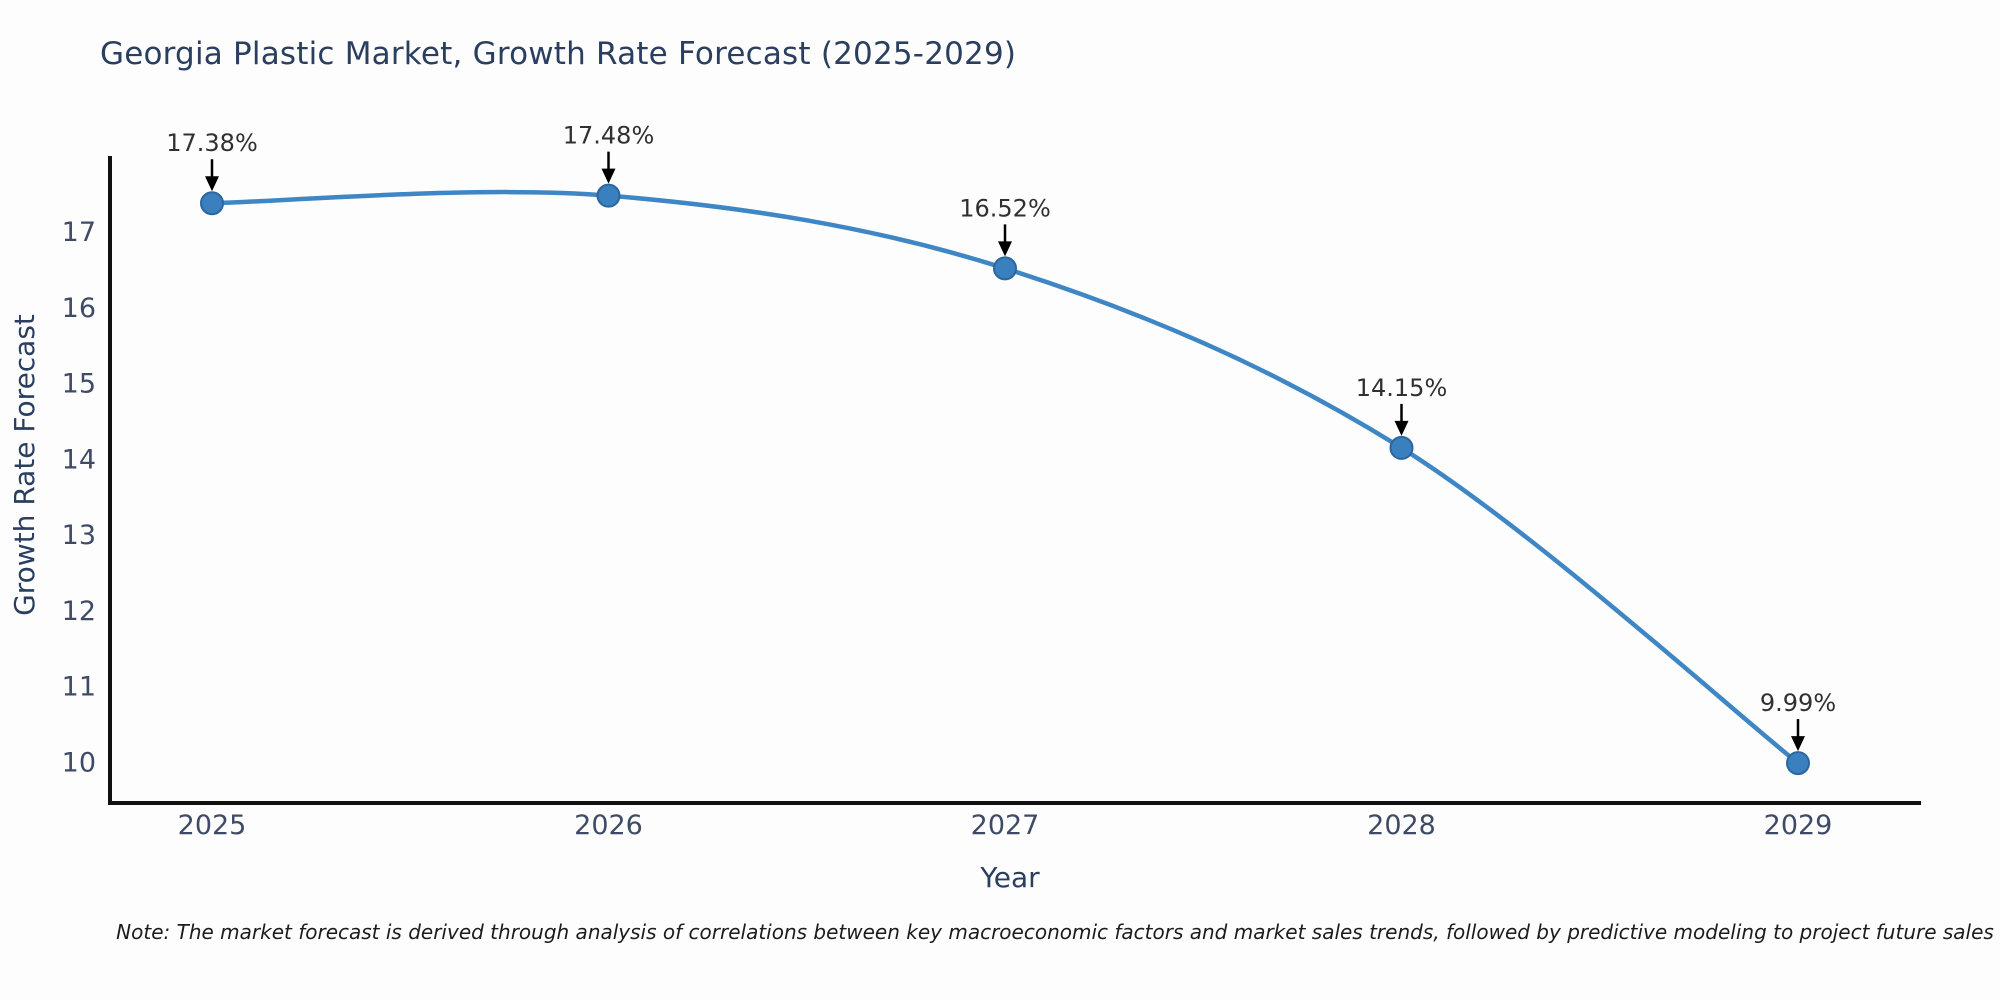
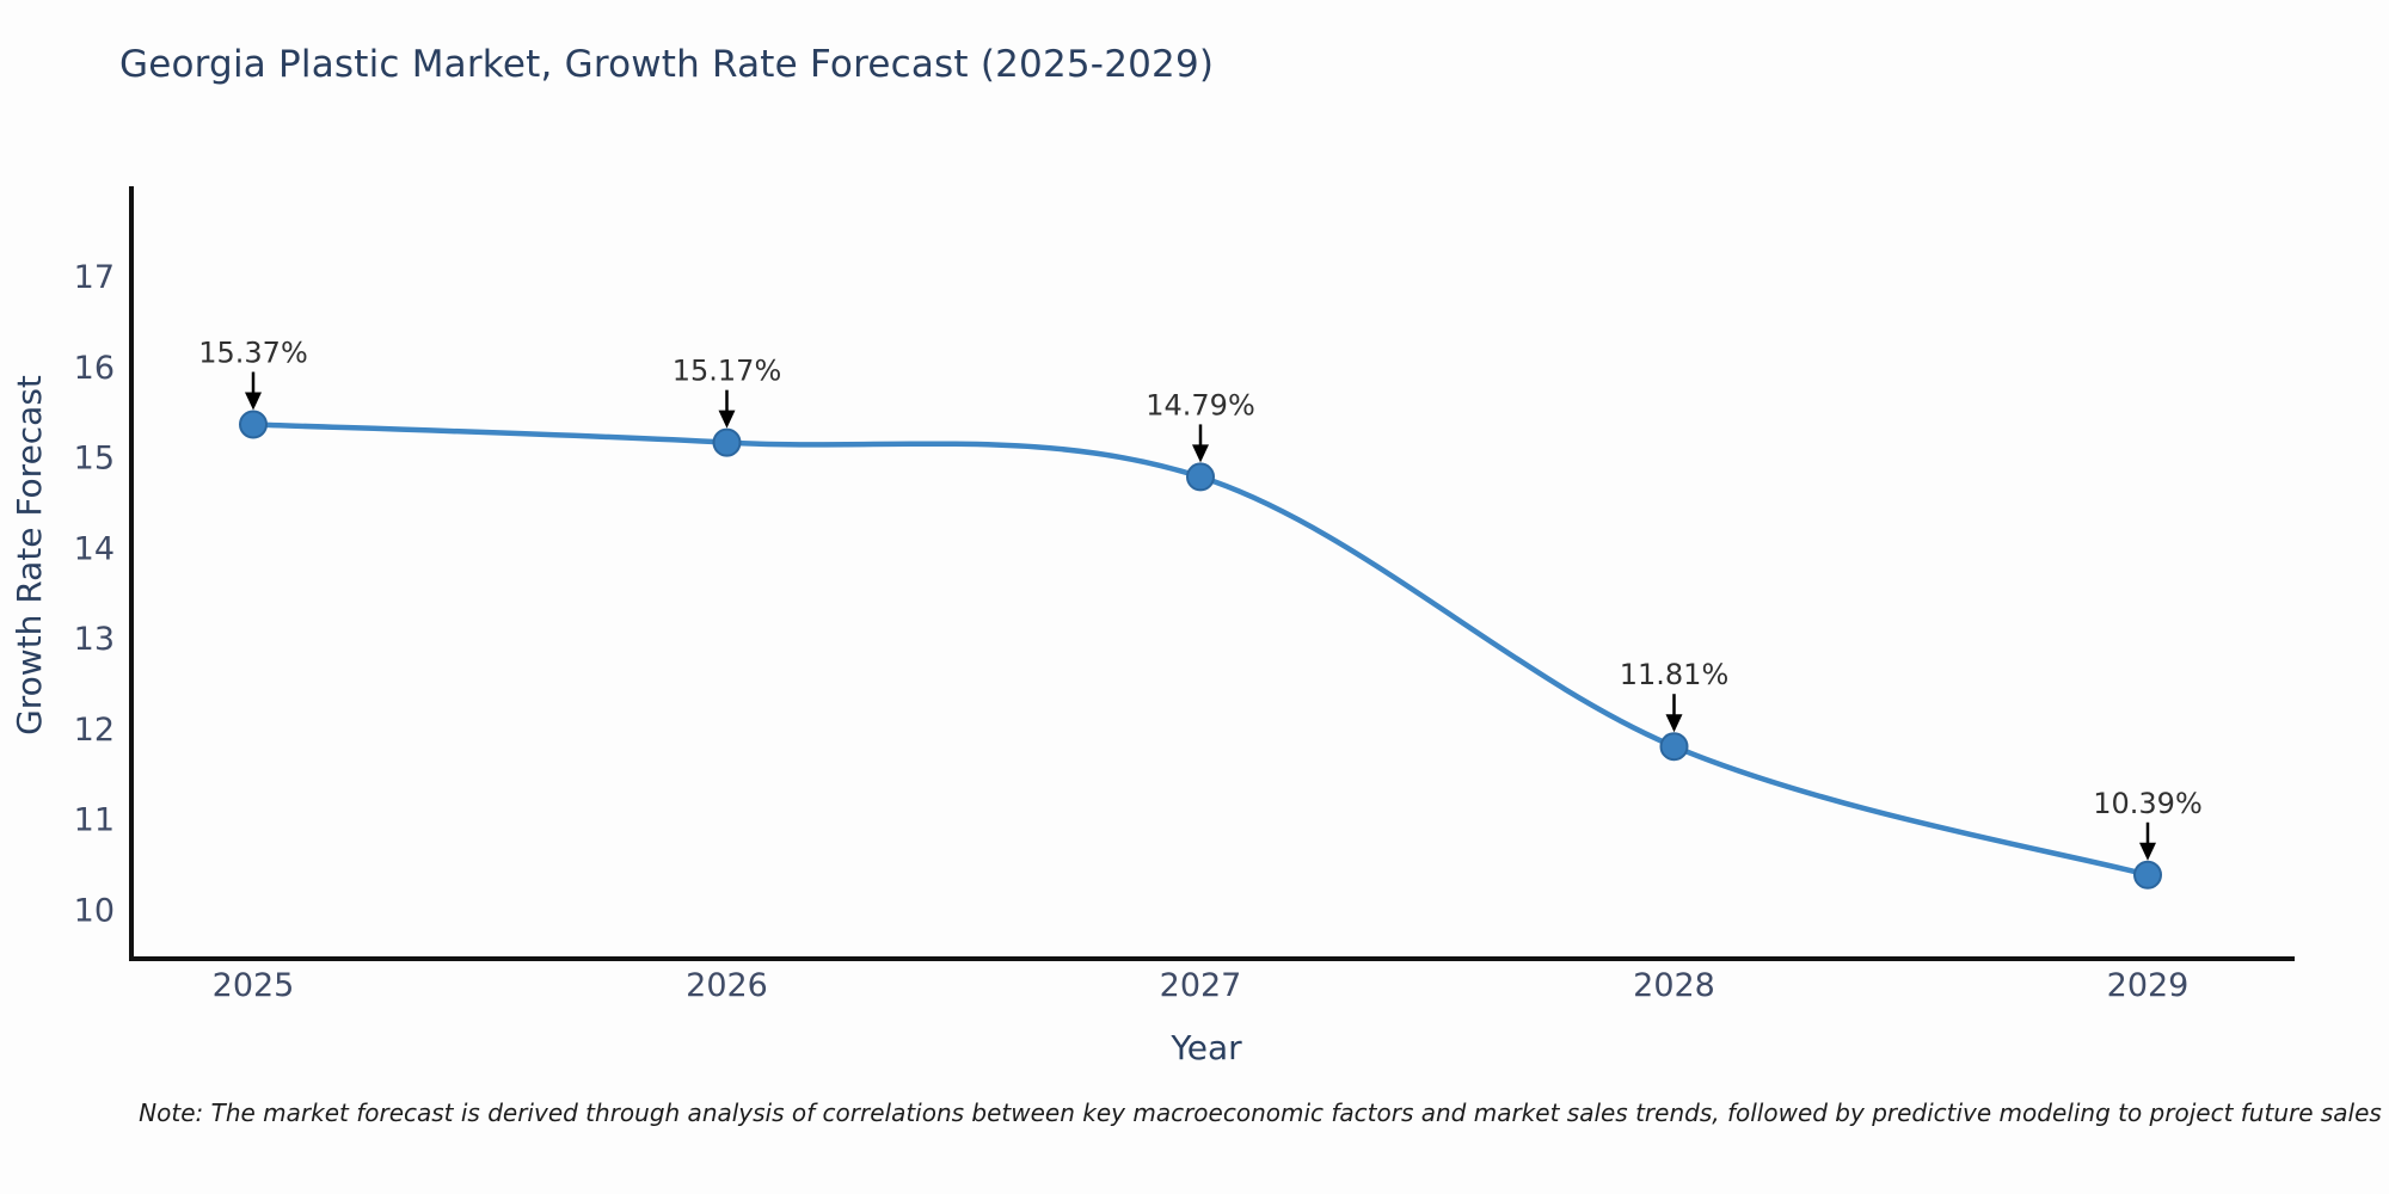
2025: 17.38% -> 15.37%
2026: 17.48% -> 15.17%
2027: 16.52% -> 14.79%
2028: 14.15% -> 11.81%
2029: 9.99% -> 10.39%
